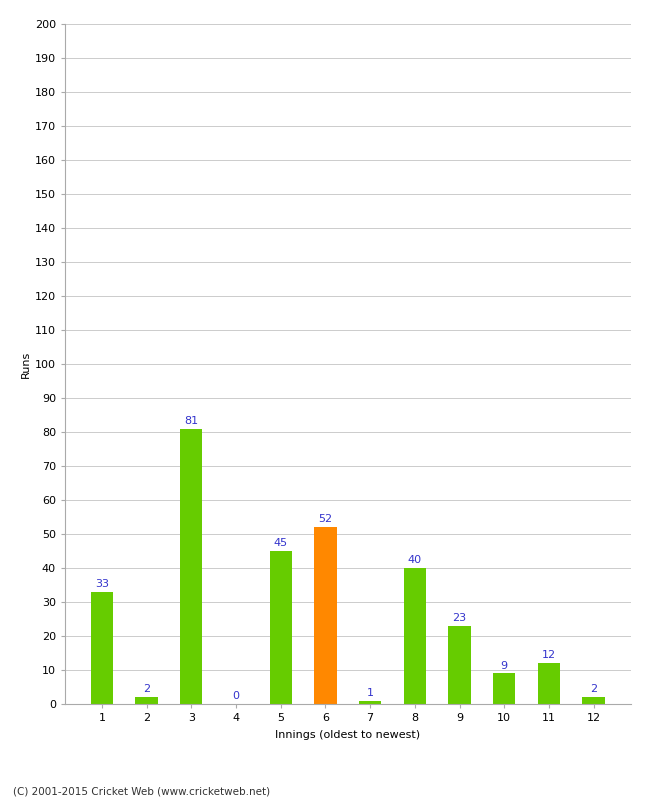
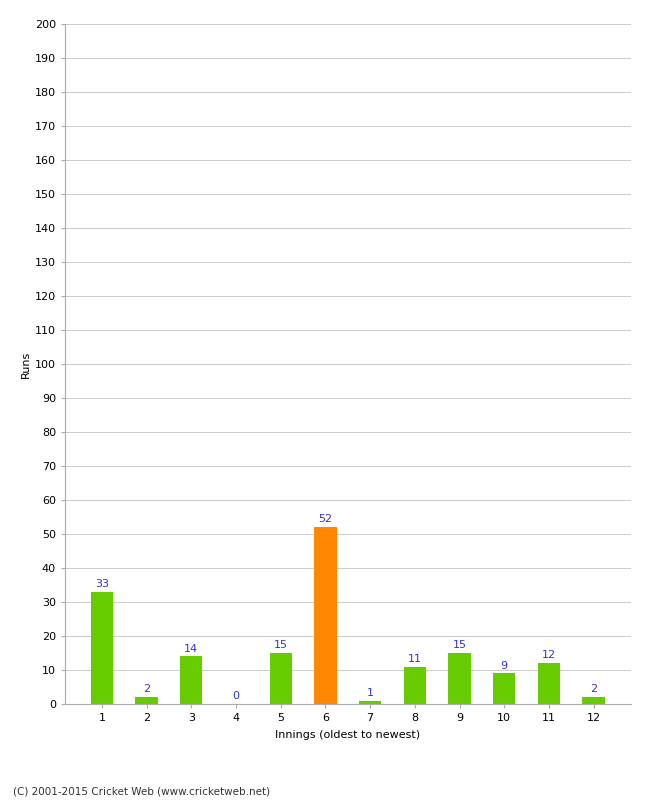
3: 81 -> 14
5: 45 -> 15
8: 40 -> 11
9: 23 -> 15
